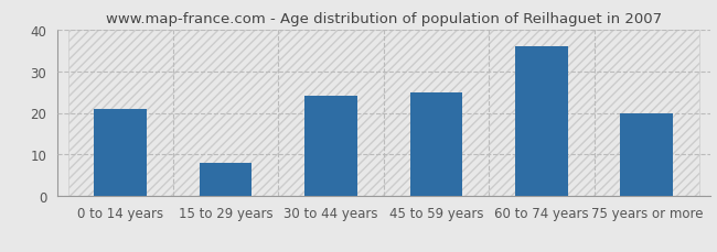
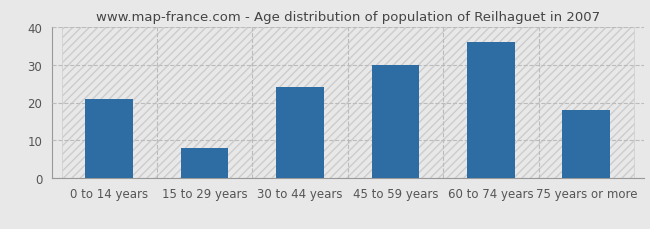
45 to 59 years: 25 -> 30
75 years or more: 20 -> 18
